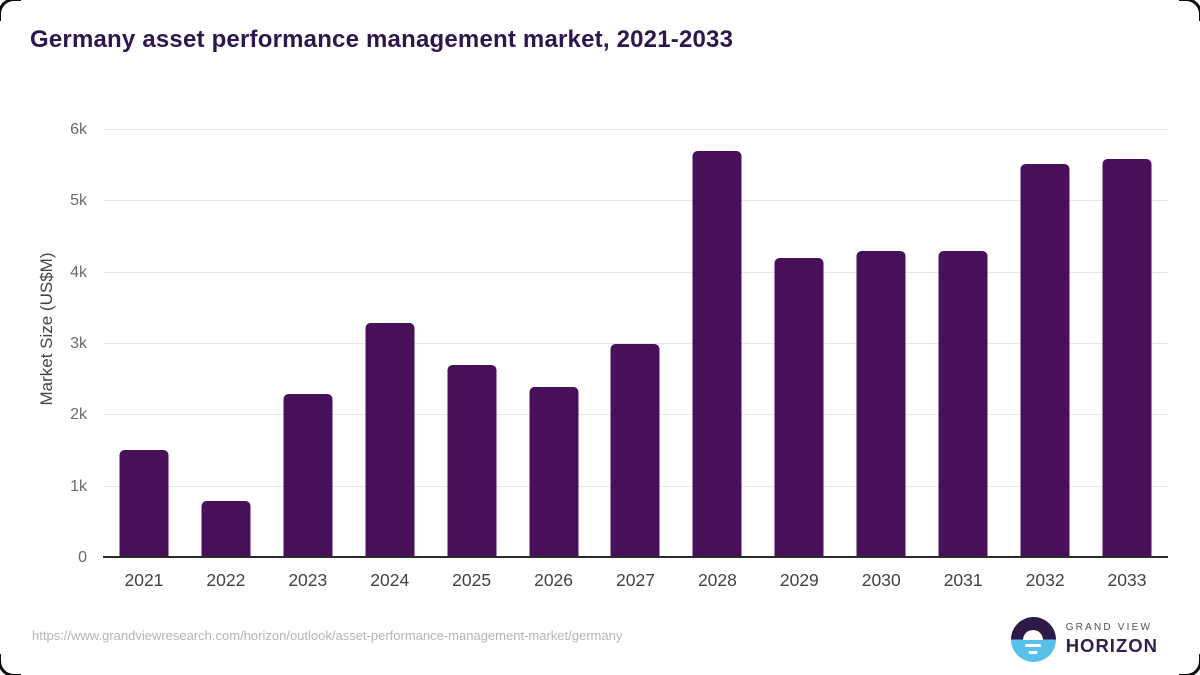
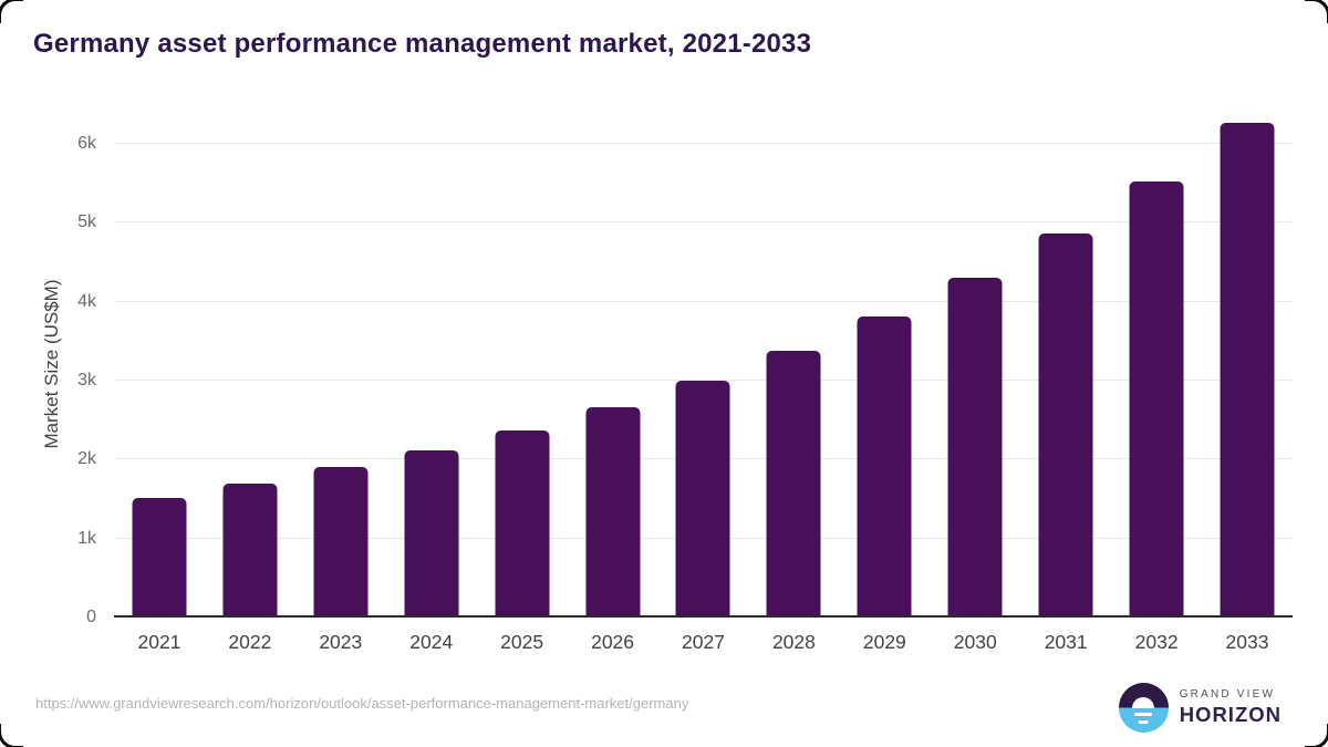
2022: 0.8k -> 1.7k
2023: 2.3k -> 1.9k
2024: 3.3k -> 2.1k
2025: 2.7k -> 2.4k
2026: 2.4k -> 2.7k
2028: 5.7k -> 3.4k
2029: 4.2k -> 3.8k
2031: 4.3k -> 4.9k
2033: 5.6k -> 6.3k
